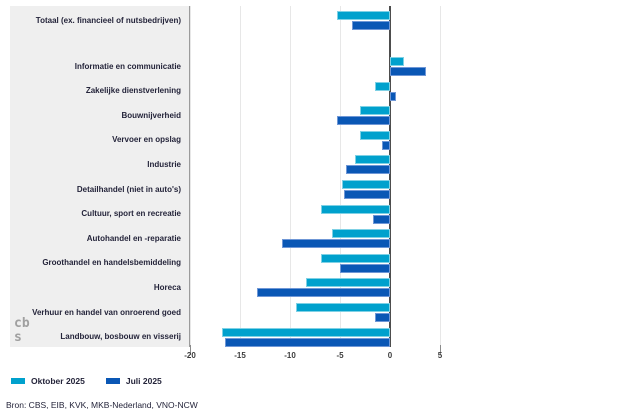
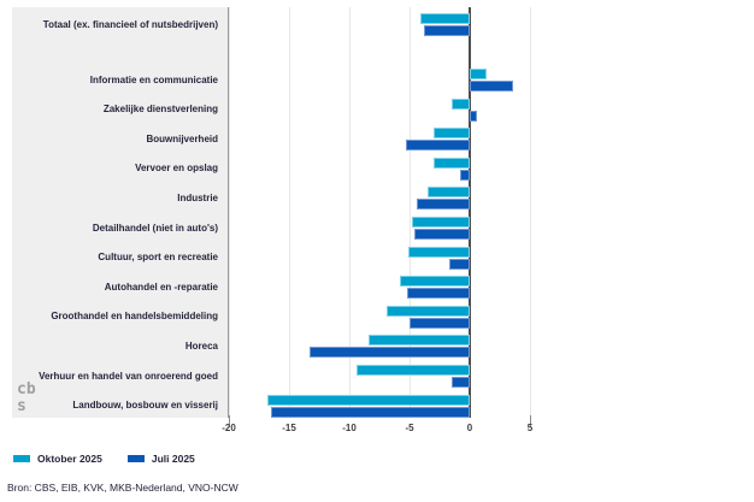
Oktober 2025/Totaal (ex. financieel of nutsbedrijven): -5.3 -> -4.1
Oktober 2025/Cultuur, sport en recreatie: -6.9 -> -5.1
Juli 2025/Autohandel en -reparatie: -10.8 -> -5.2
